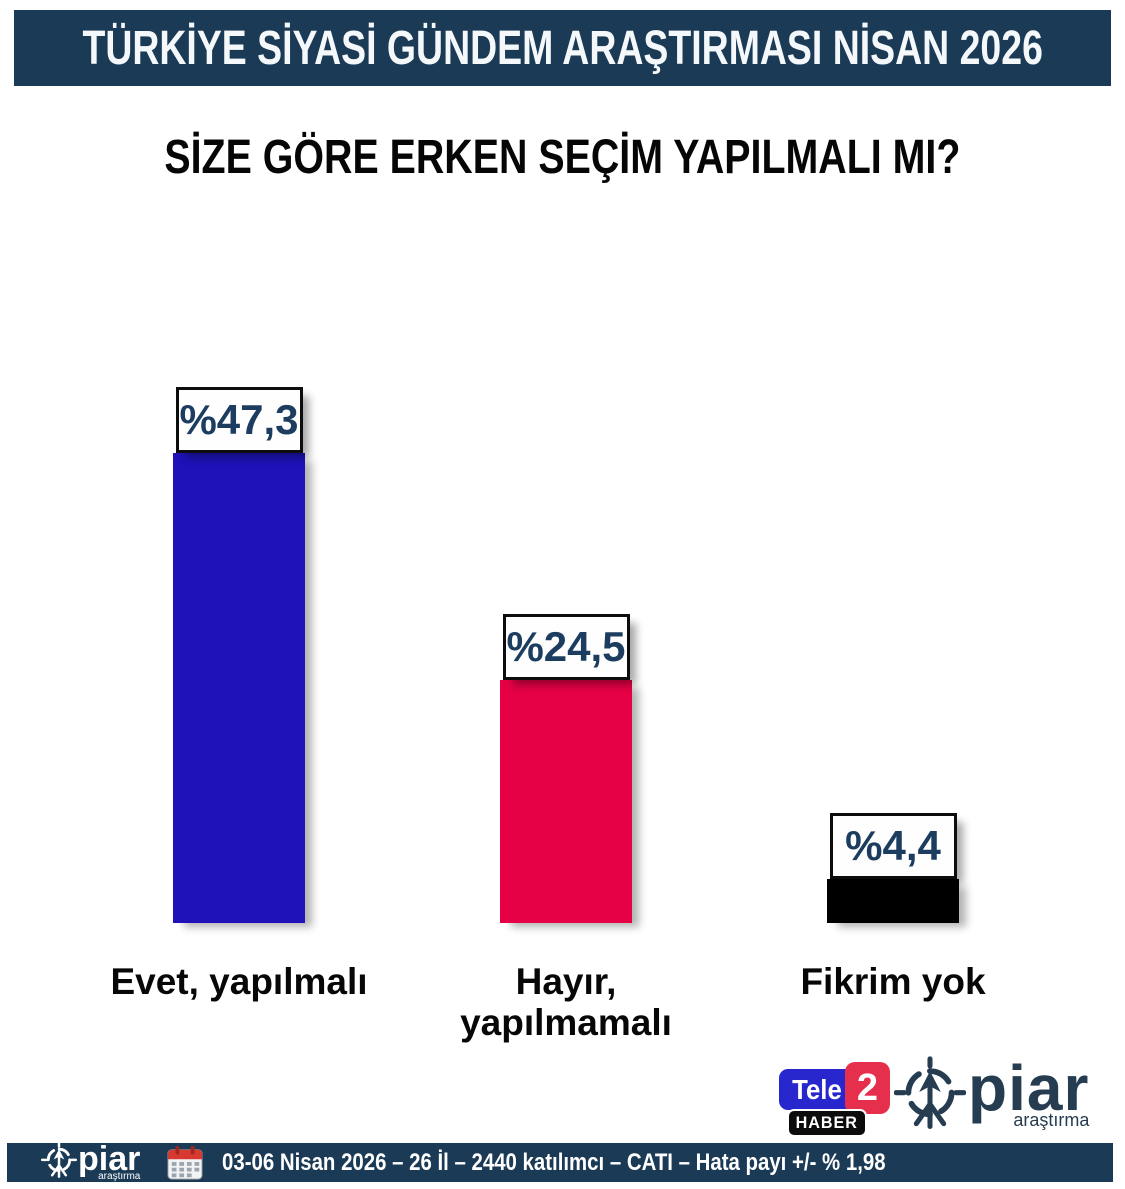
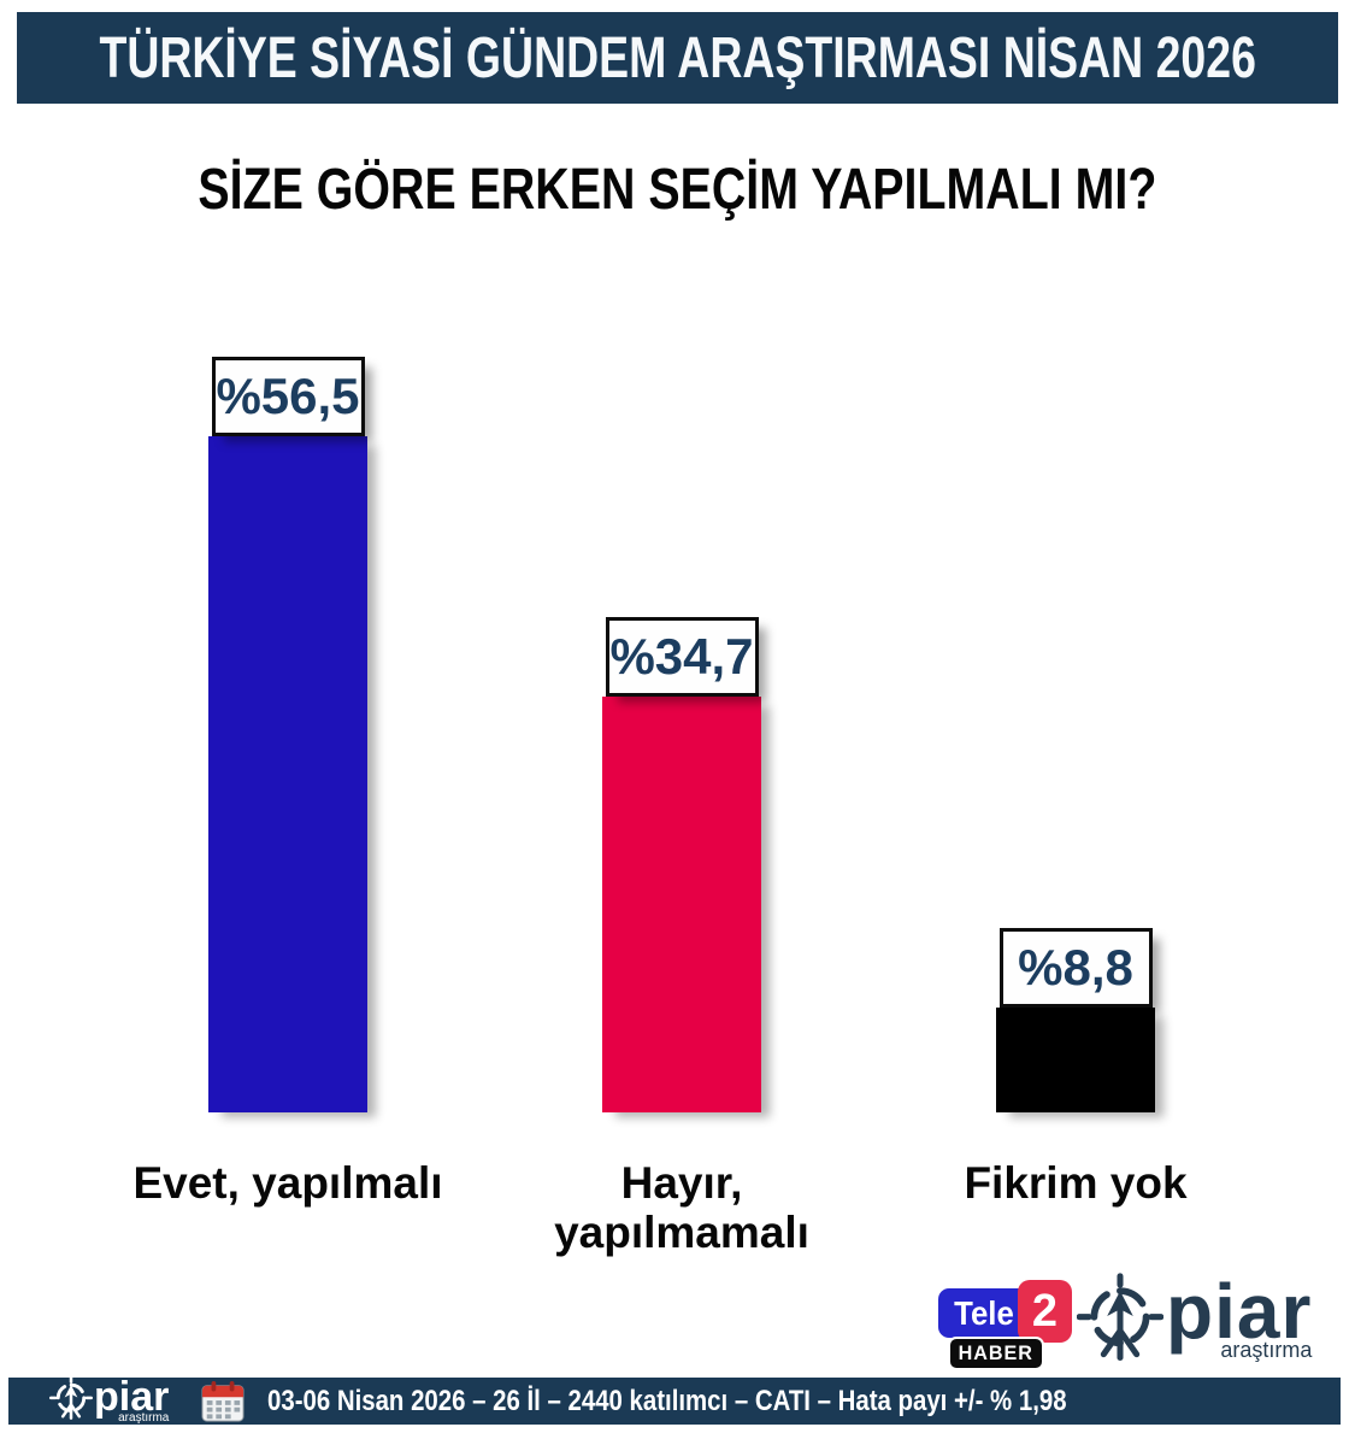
Evet, yapılmalı: 47,3 -> 56,5
Hayır, yapılmamalı: 24,5 -> 34,7
Fikrim yok: 4,4 -> 8,8
